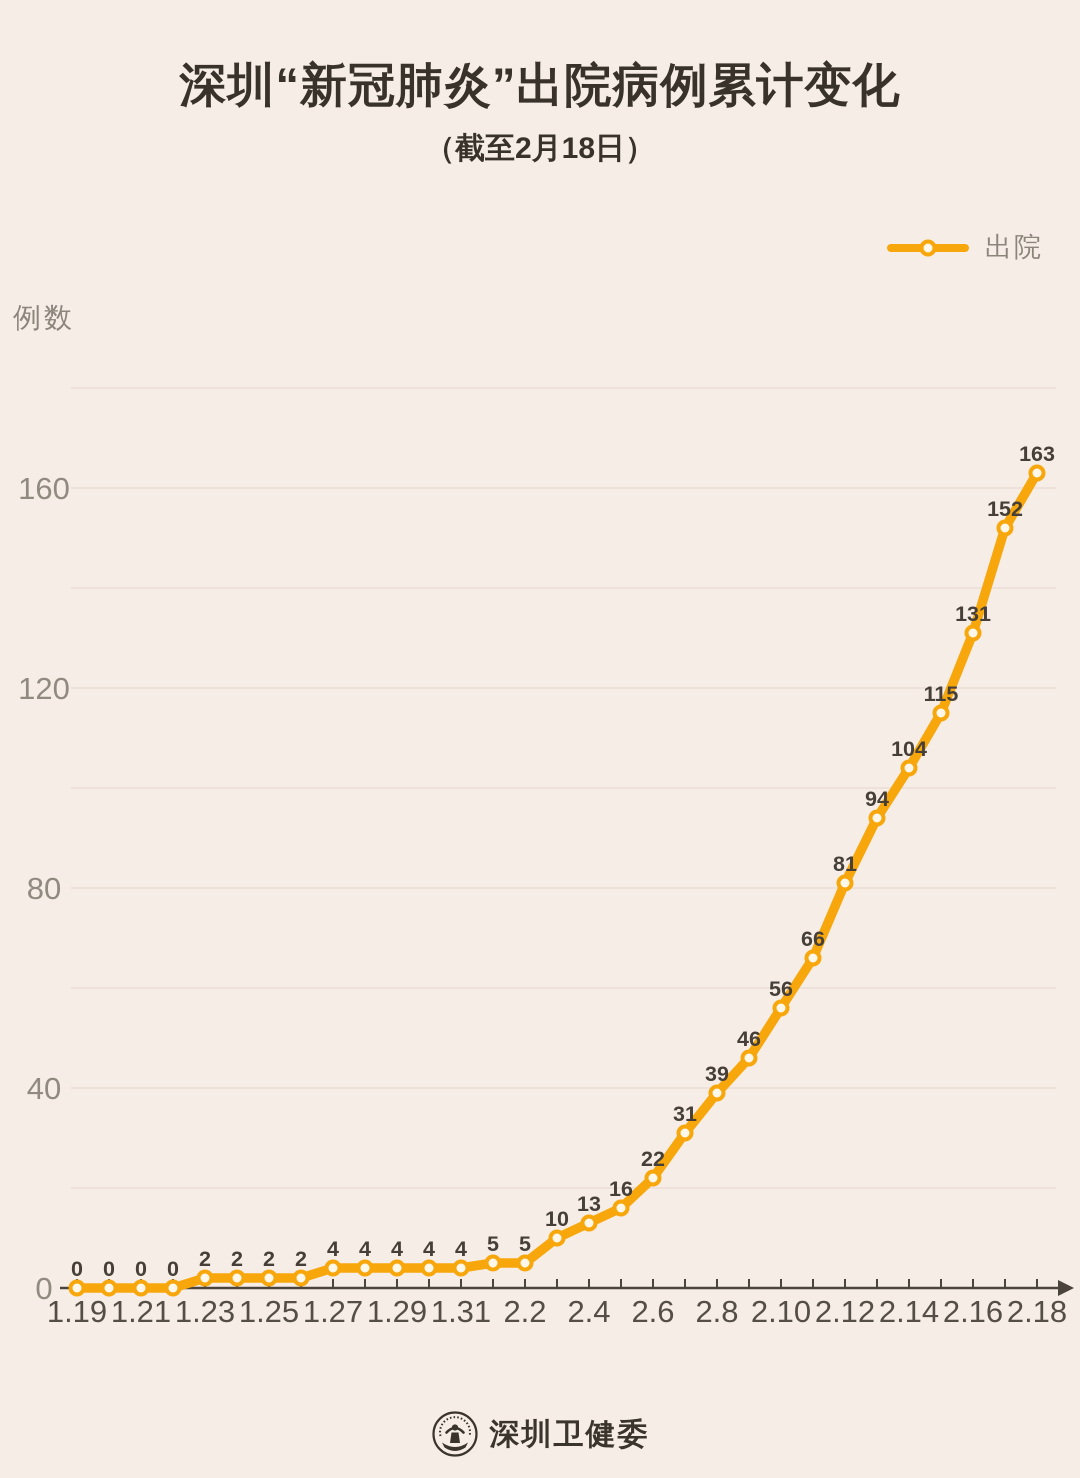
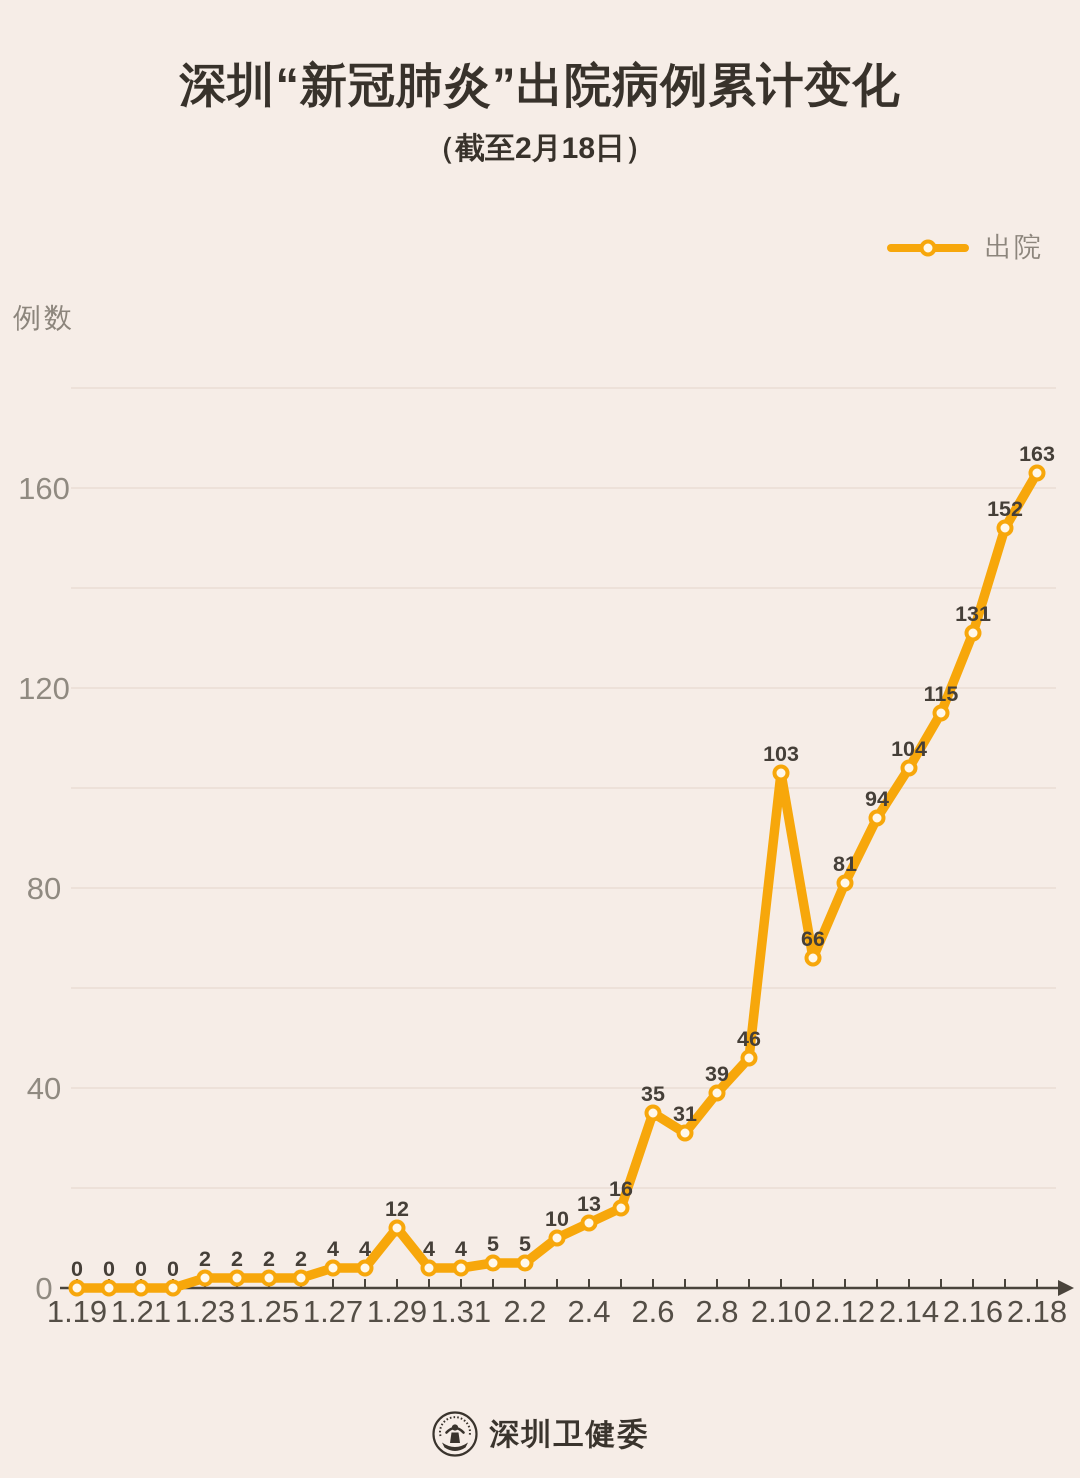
1.29: 4 -> 12
2.6: 22 -> 35
2.10: 56 -> 103
